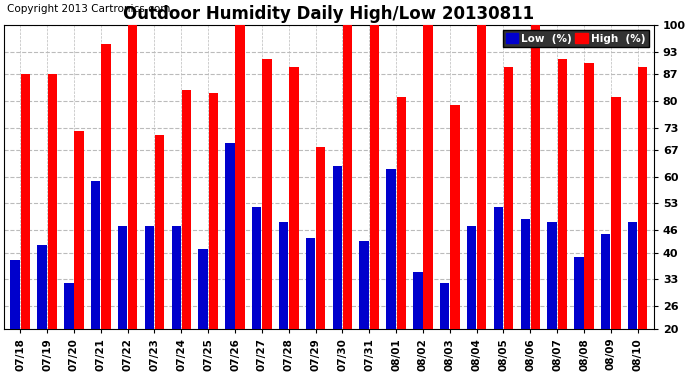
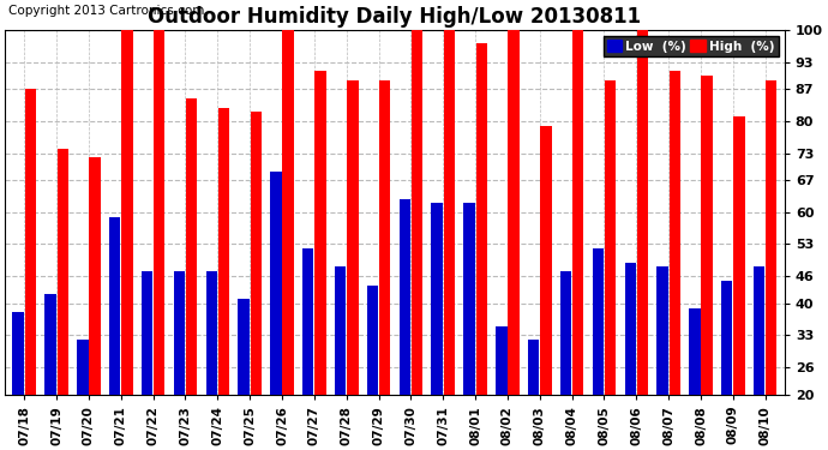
High (%)/07/19: 87 -> 74
High (%)/07/21: 95 -> 100
High (%)/07/23: 71 -> 85
High (%)/07/29: 68 -> 89
Low (%)/07/31: 43 -> 62
High (%)/08/01: 81 -> 97
